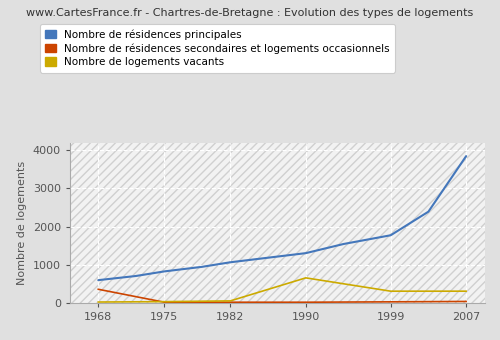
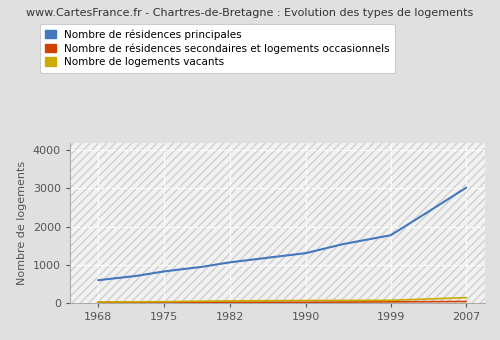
Nombre de résidences secondaires et logements occasionnels/1968: 350 -> 10
Nombre de logements vacants/1990: 650 -> 60
Nombre de logements vacants/1999: 300 -> 60
Nombre de résidences principales/2007: 3850 -> 3020
Nombre de logements vacants/2007: 300 -> 130
